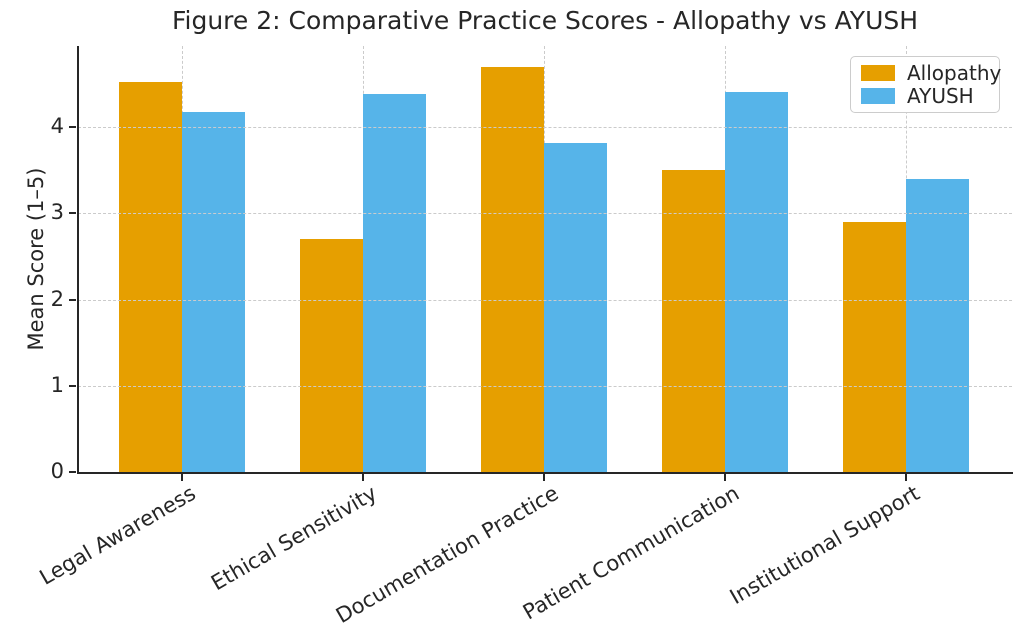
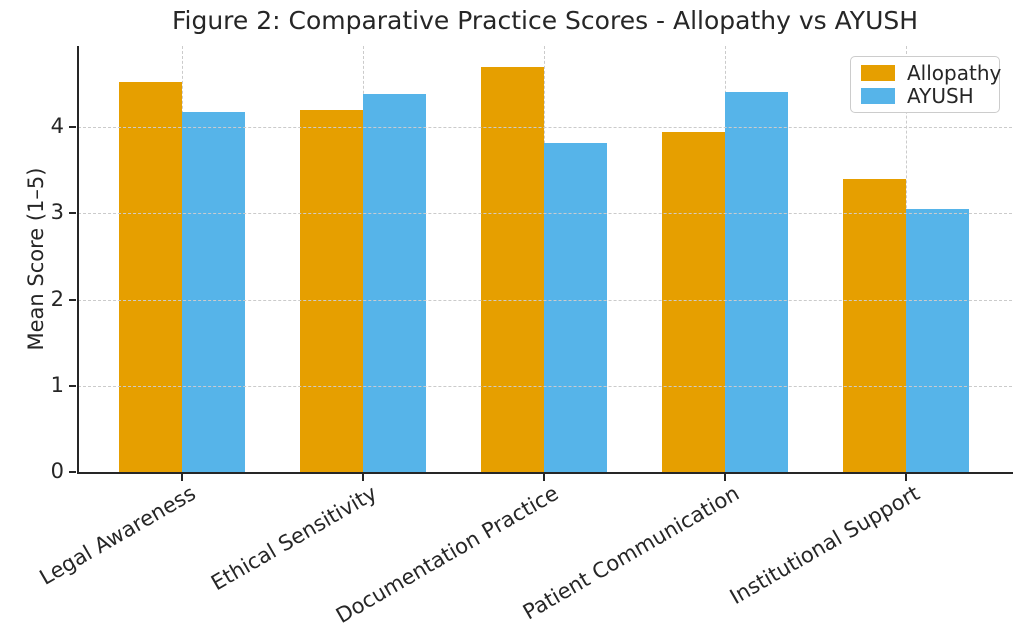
Allopathy/Ethical Sensitivity: 2.7 -> 4.2
Allopathy/Patient Communication: 3.5 -> 3.9
Allopathy/Institutional Support: 2.9 -> 3.4
AYUSH/Institutional Support: 3.4 -> 3.0
